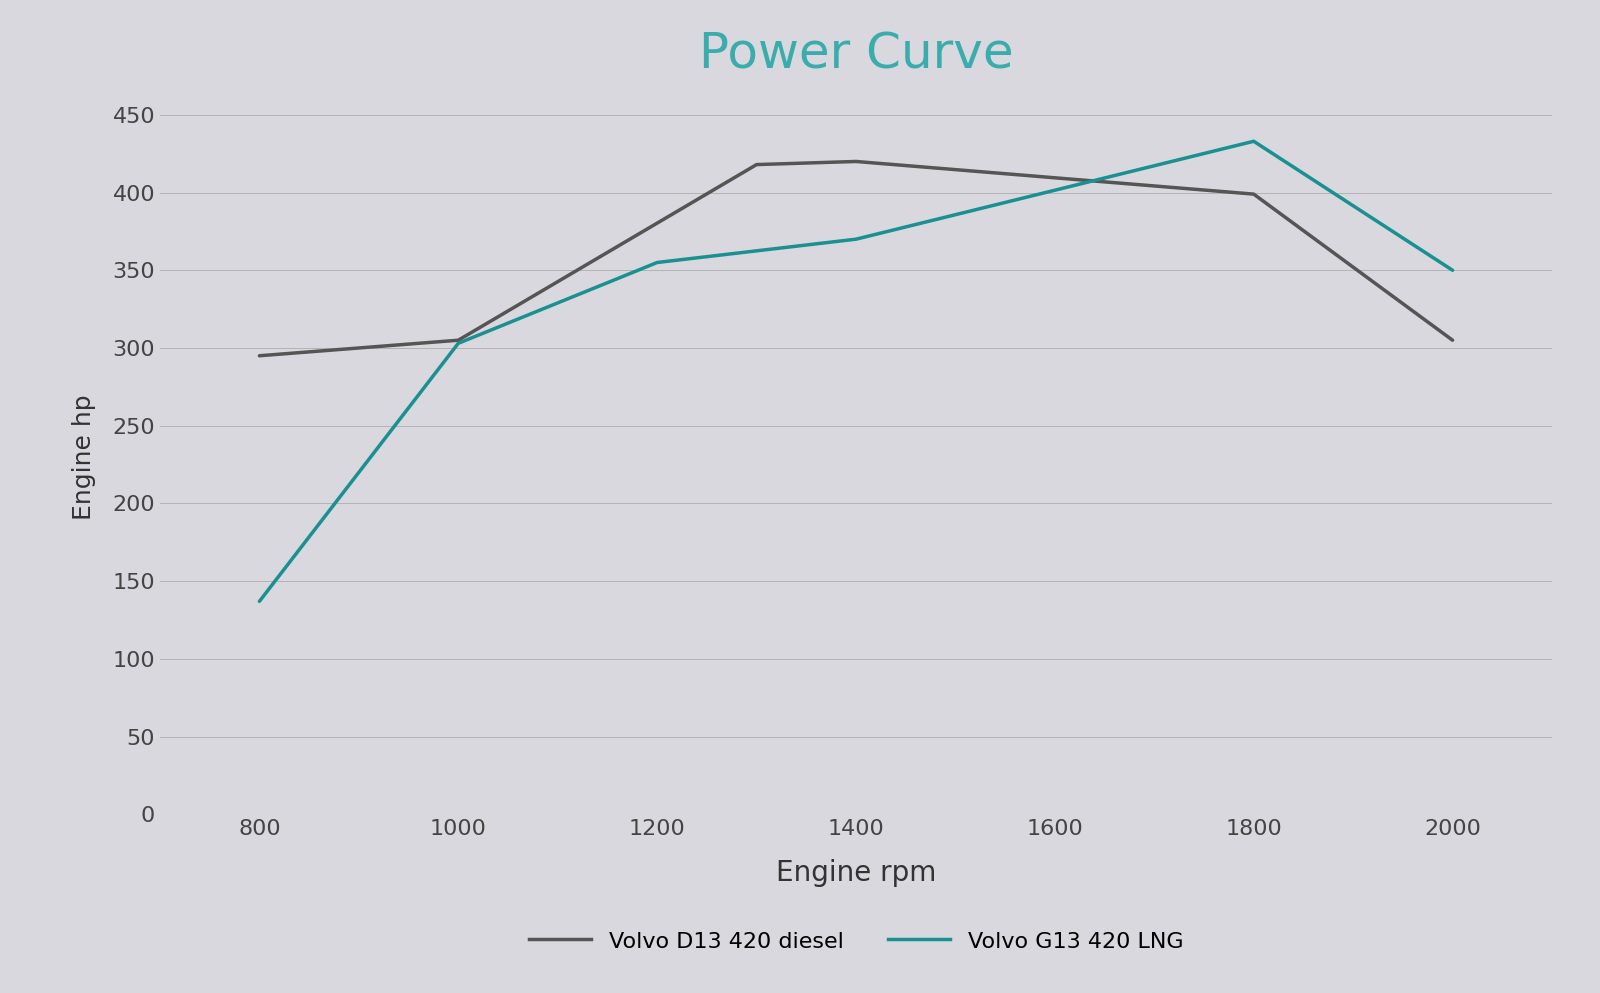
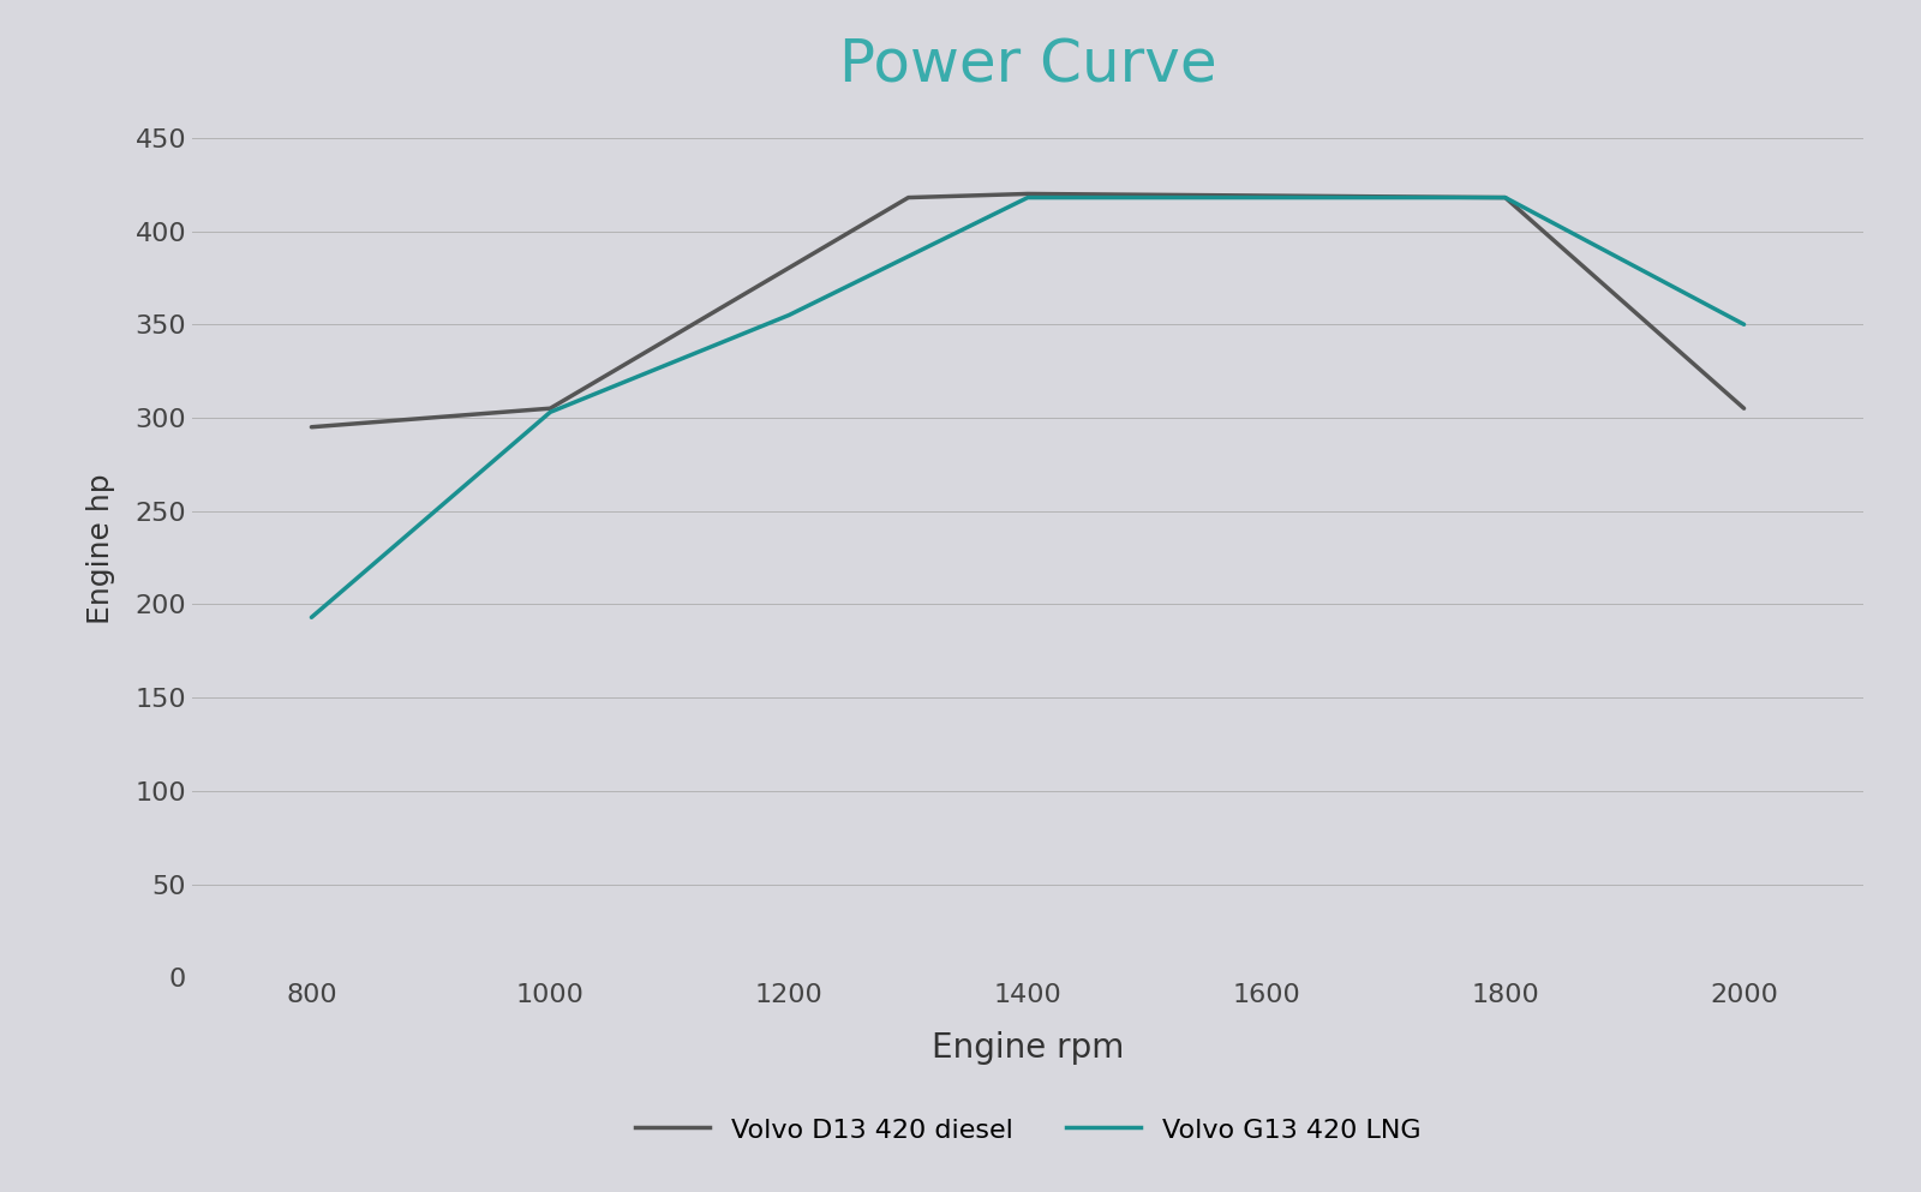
Volvo G13 420 LNG/800: 137 -> 193
Volvo G13 420 LNG/1400: 370 -> 418
Volvo D13 420 diesel/1800: 399 -> 418
Volvo G13 420 LNG/1800: 433 -> 418
